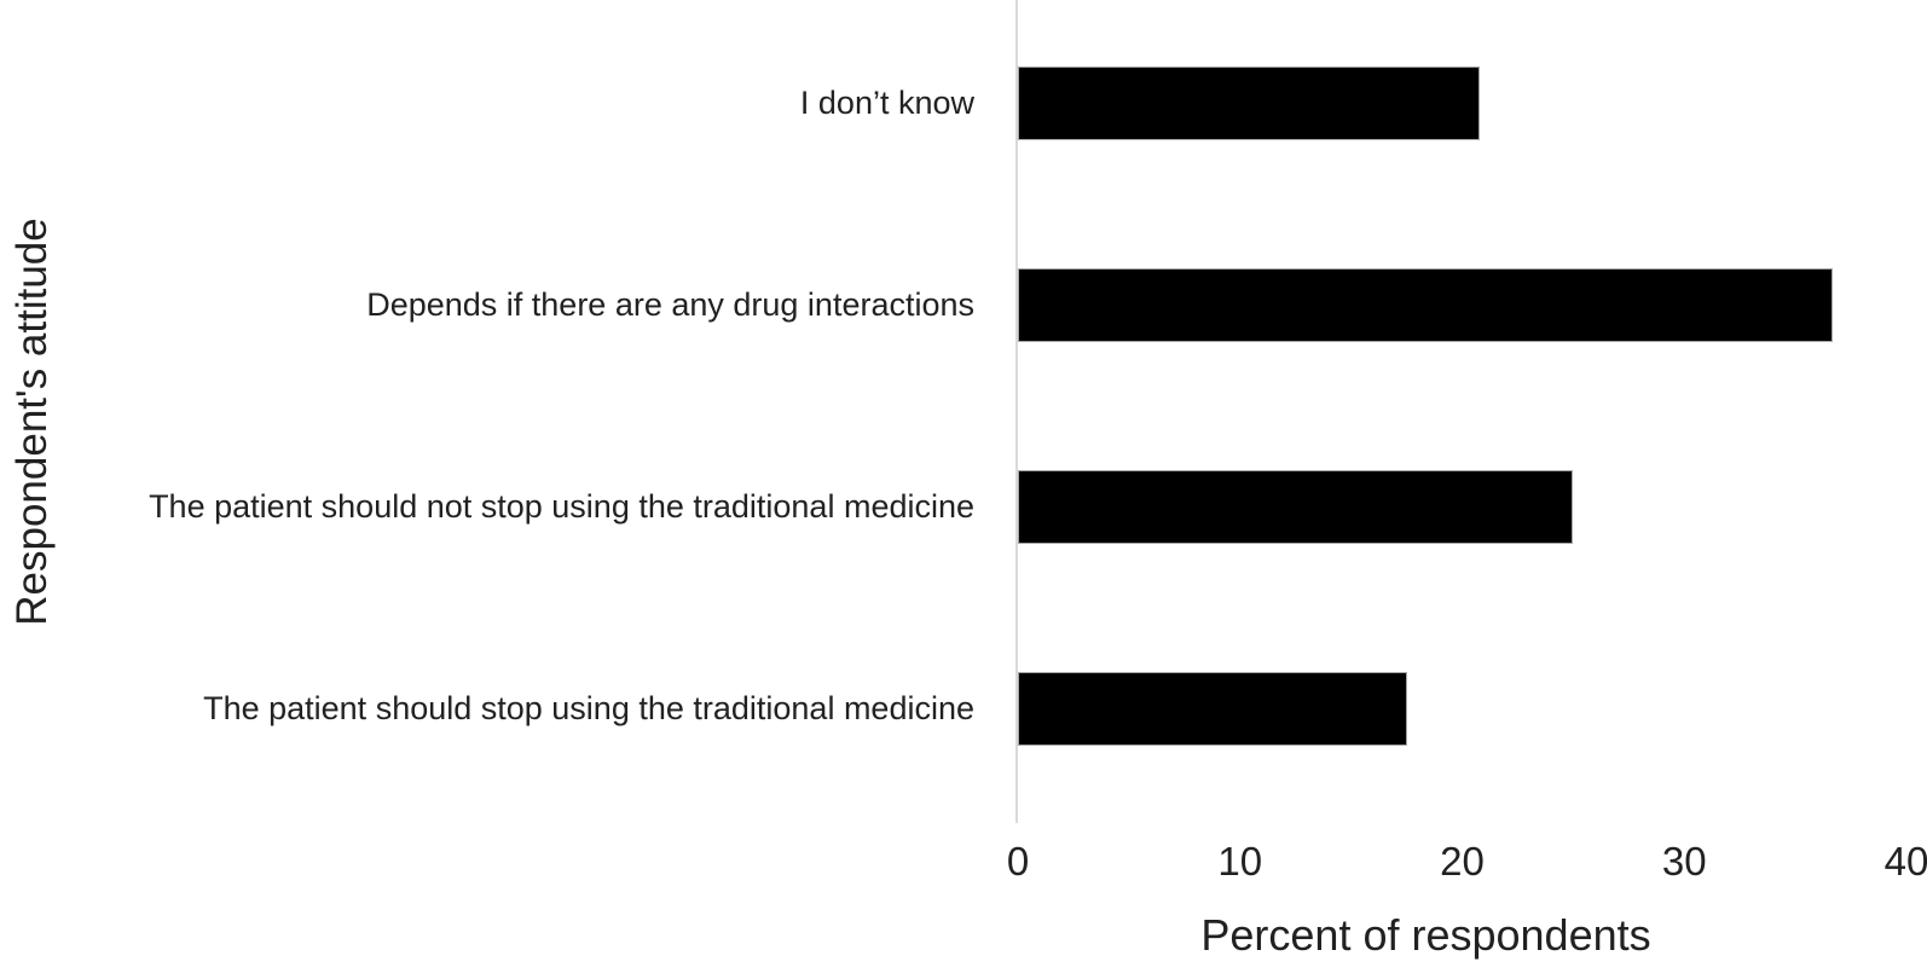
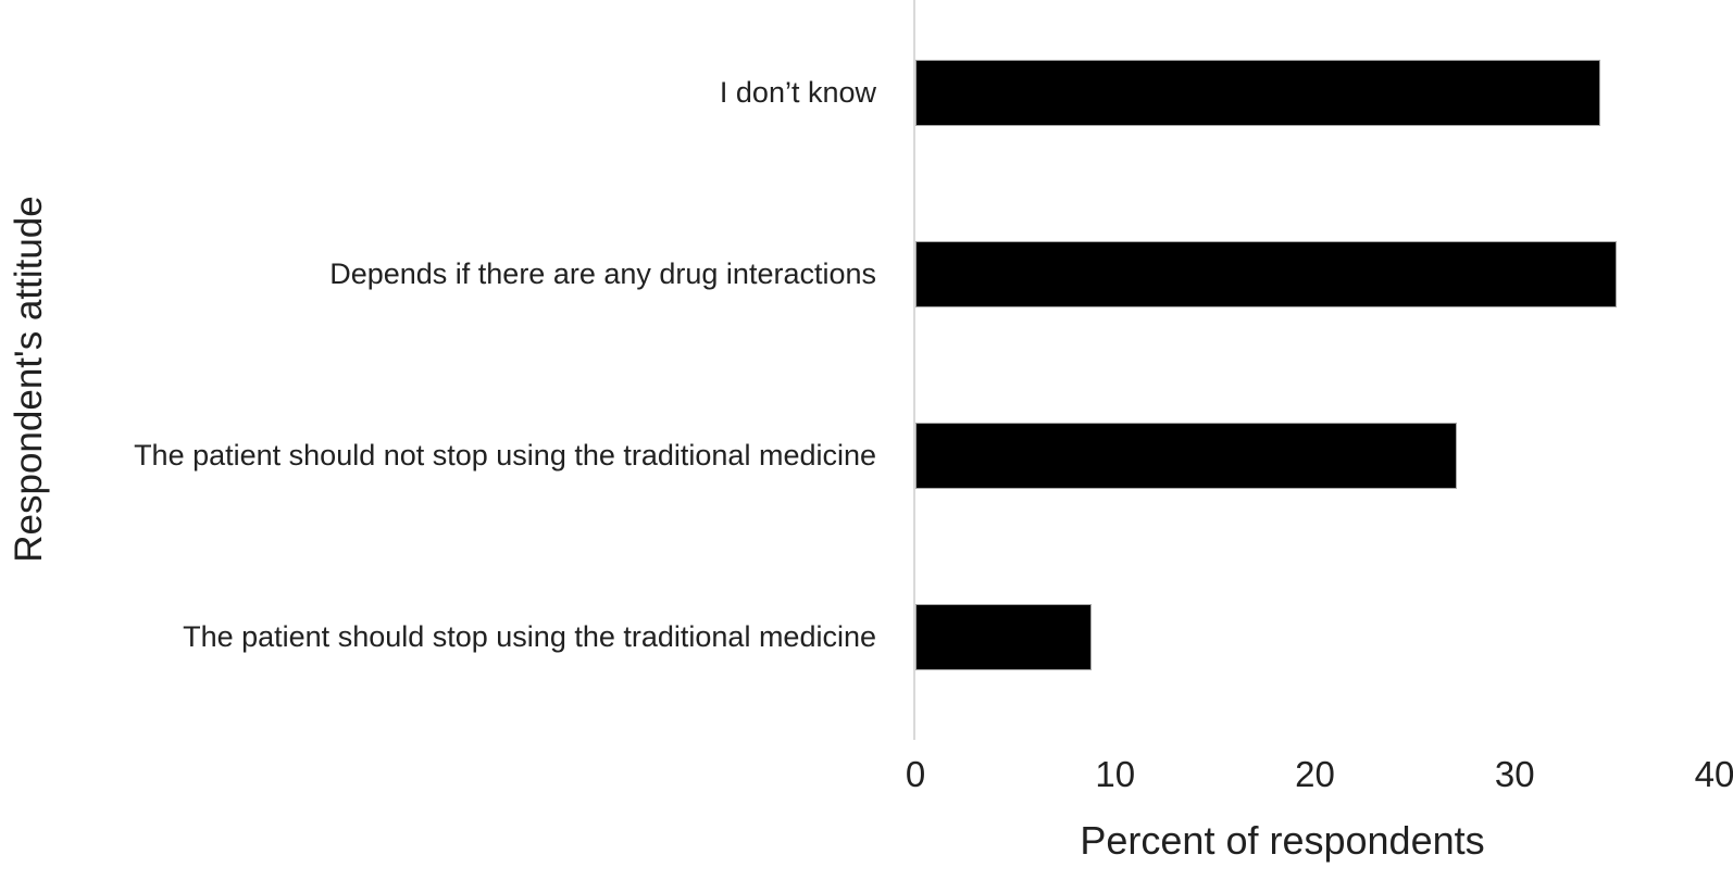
I don’t know: 20.8 -> 34.3
Depends if there are any drug interactions: 36.7 -> 35.1
The patient should not stop using the traditional medicine: 25.0 -> 27.1
The patient should stop using the traditional medicine: 17.5 -> 8.8
